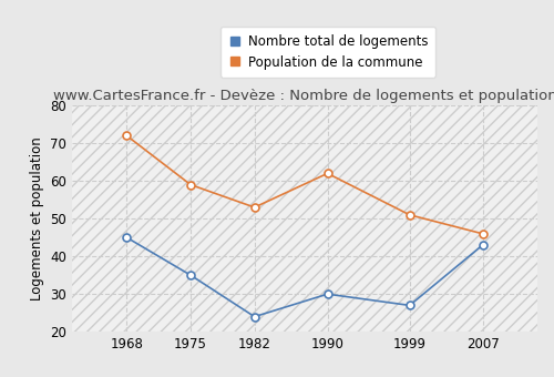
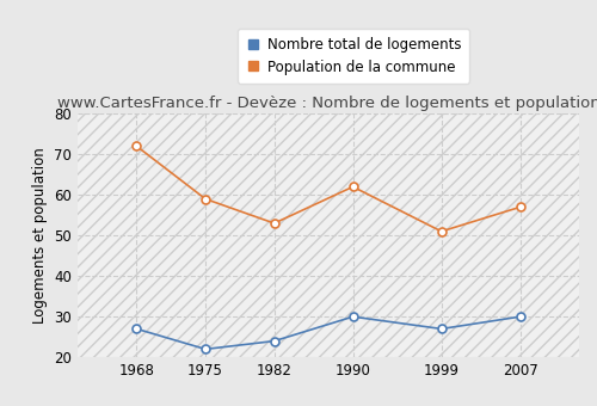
Nombre total de logements/1968: 45 -> 27
Nombre total de logements/1975: 35 -> 22
Nombre total de logements/2007: 43 -> 30
Population de la commune/2007: 46 -> 57
